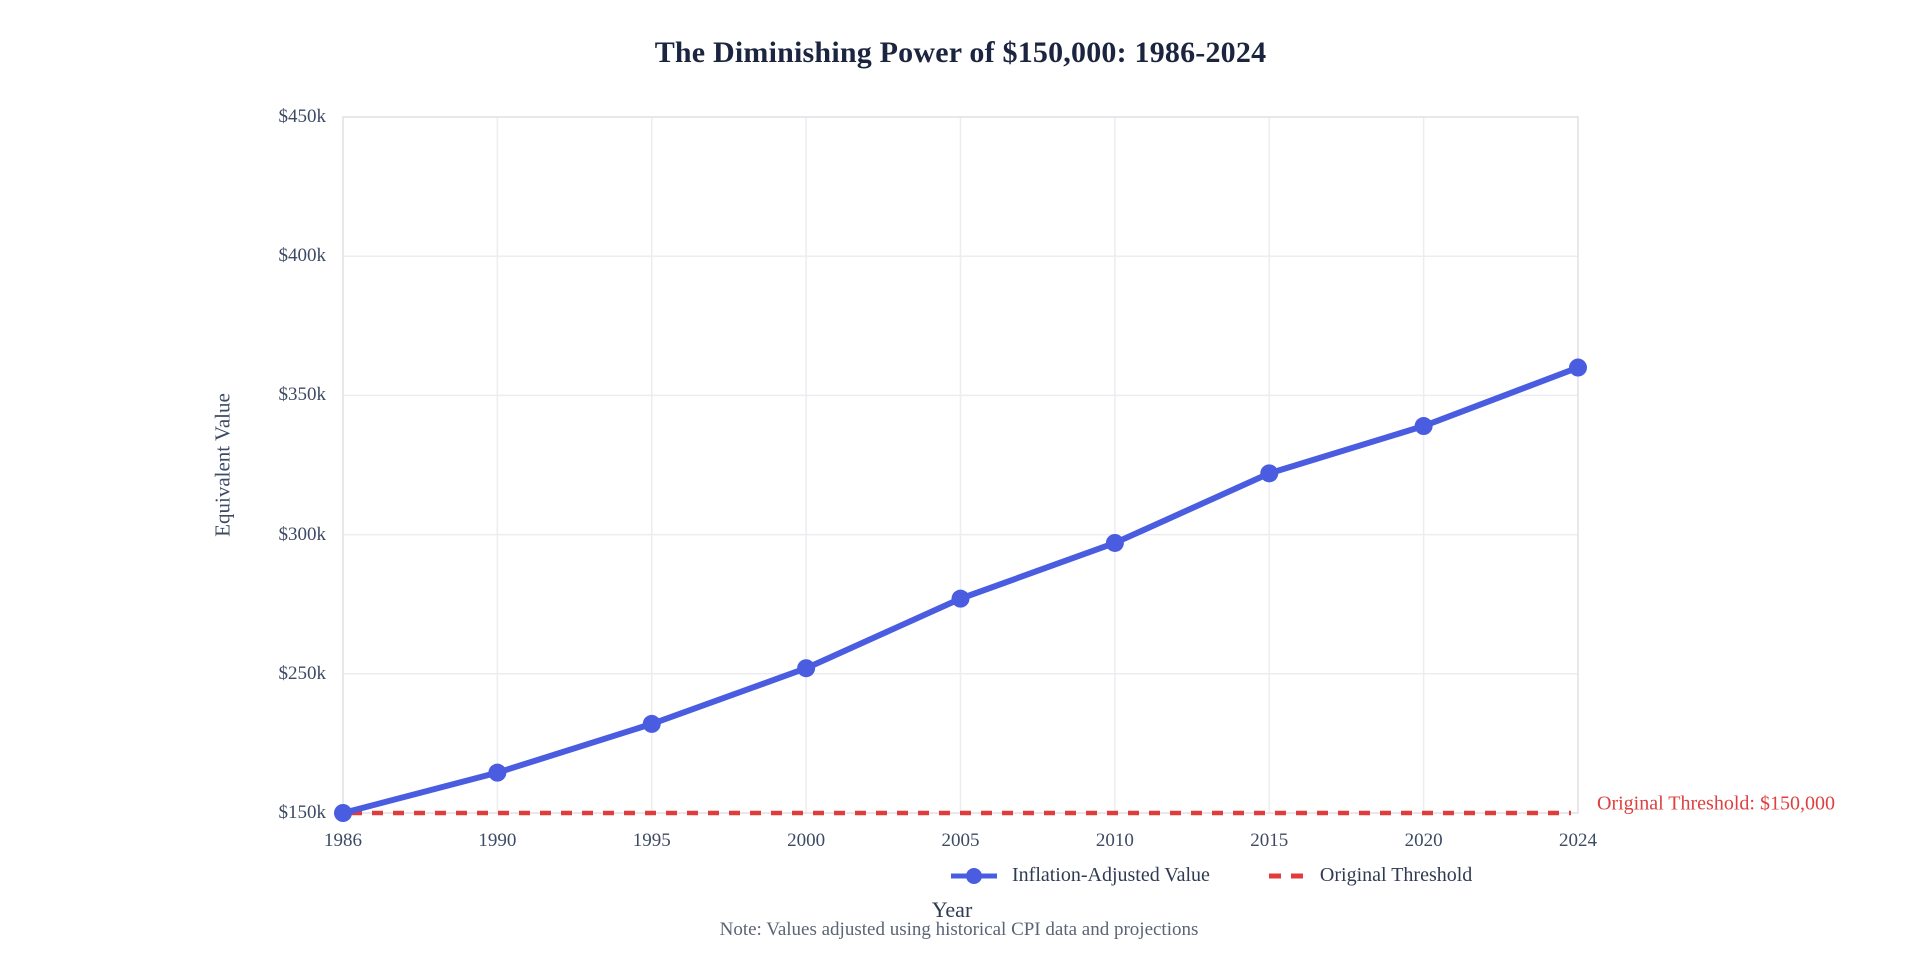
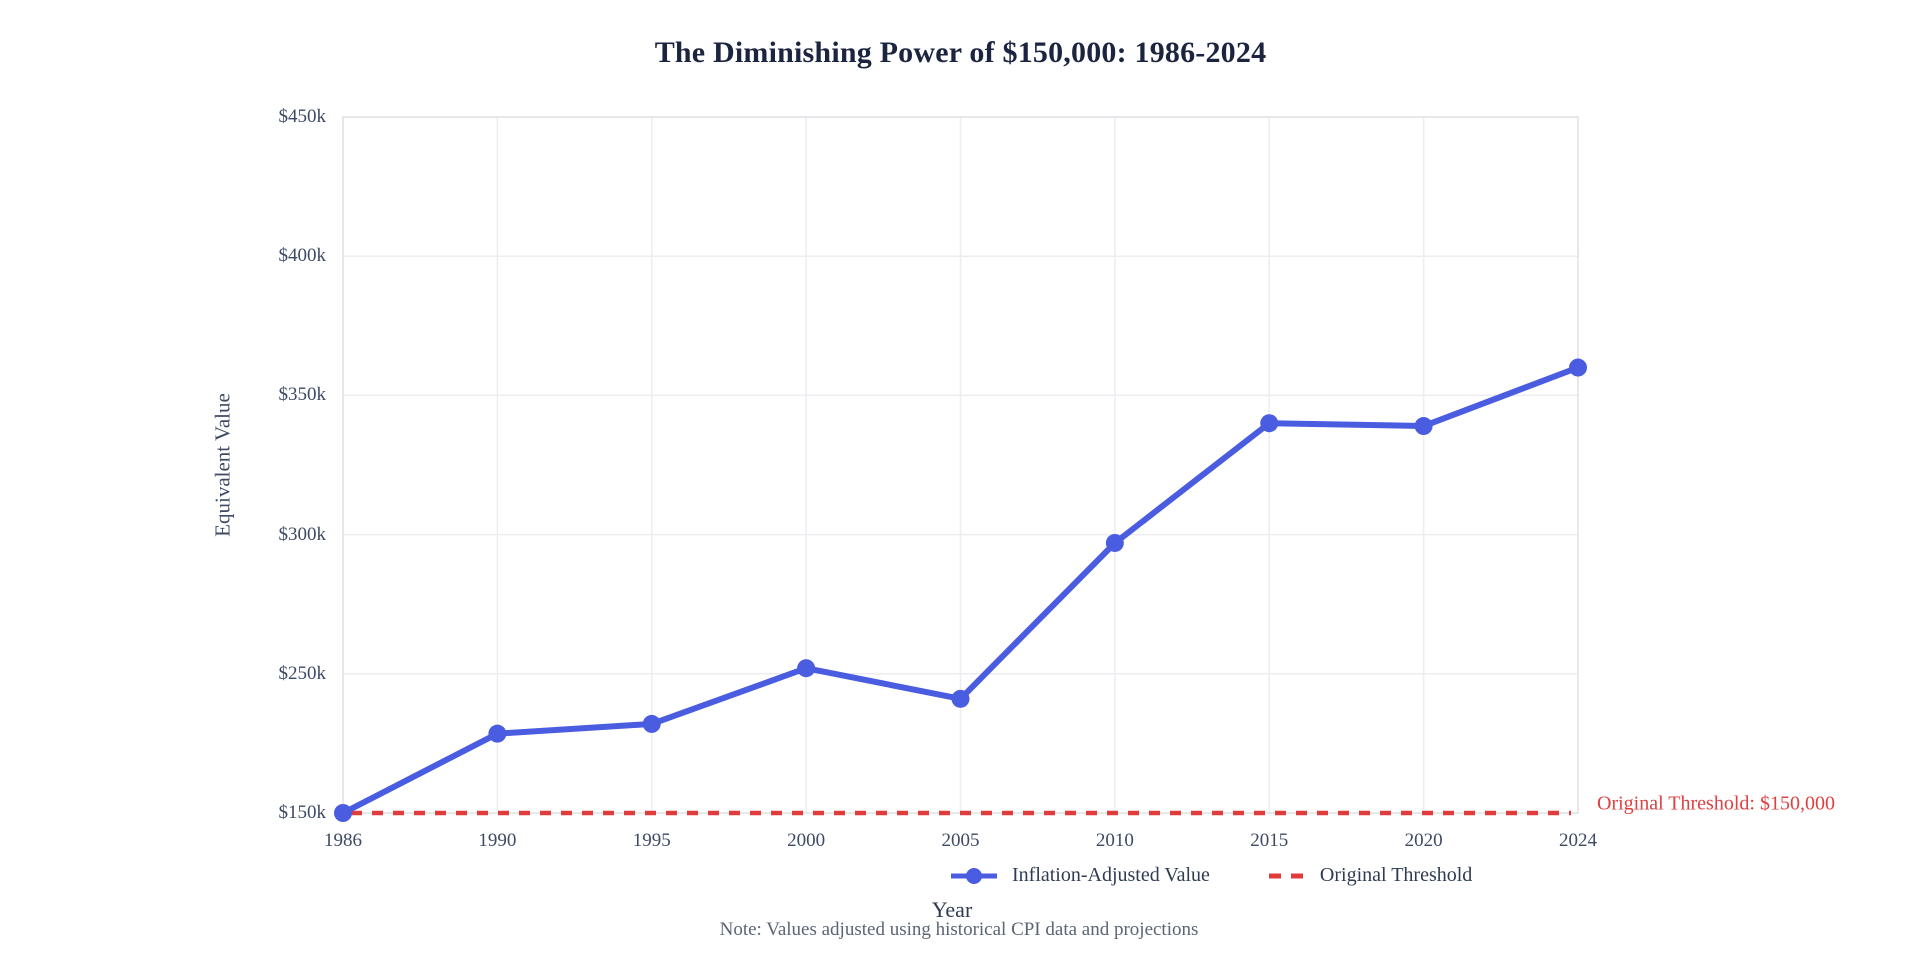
Inflation-Adjusted Value/1990: $179k -> $207k
Inflation-Adjusted Value/2005: $277k -> $232k
Inflation-Adjusted Value/2015: $322k -> $340k
